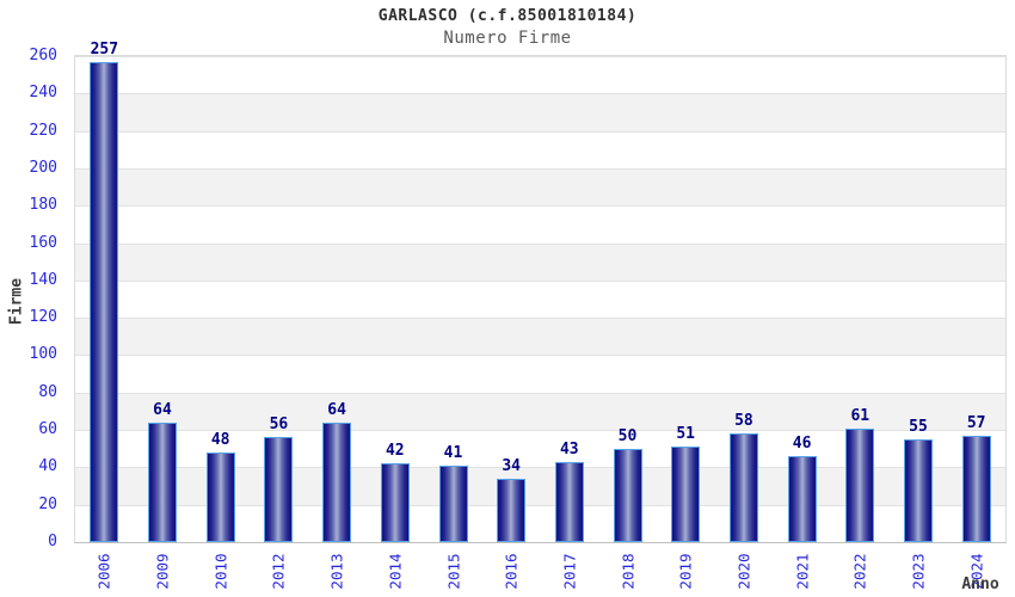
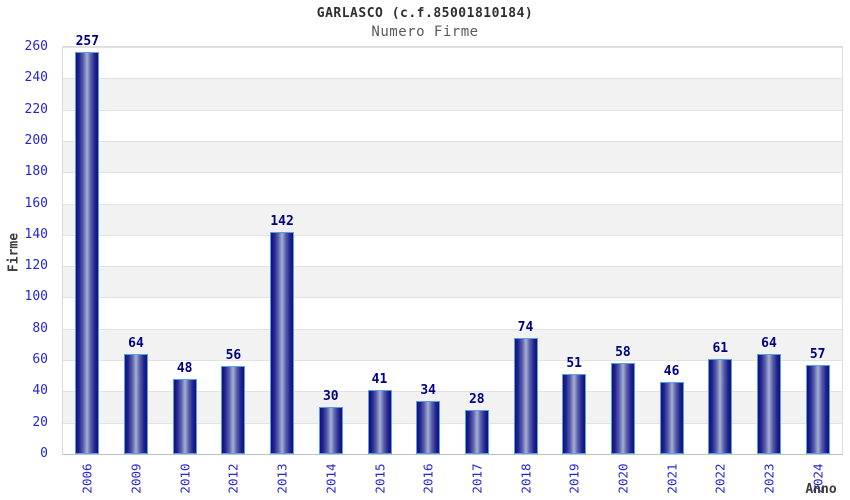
2013: 64 -> 142
2014: 42 -> 30
2017: 43 -> 28
2018: 50 -> 74
2023: 55 -> 64
